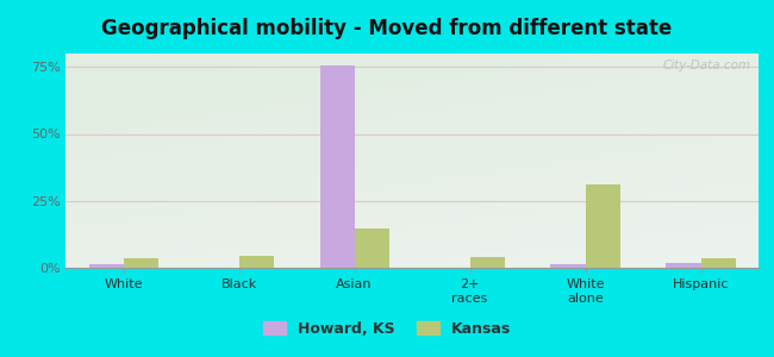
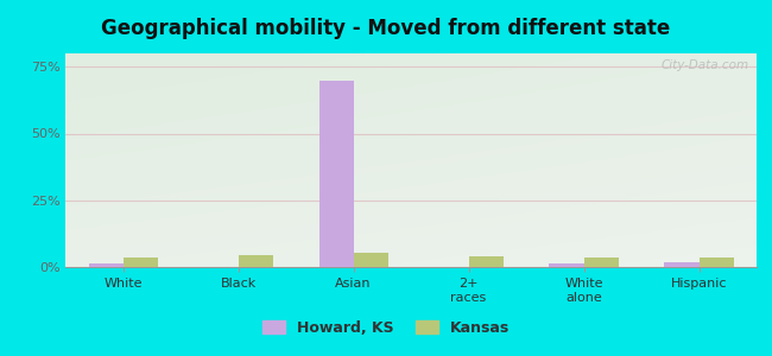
Howard, KS/Asian: 75.5% -> 70.0%
Kansas/Asian: 14.5% -> 5.5%
Kansas/White alone: 31.0% -> 3.5%
